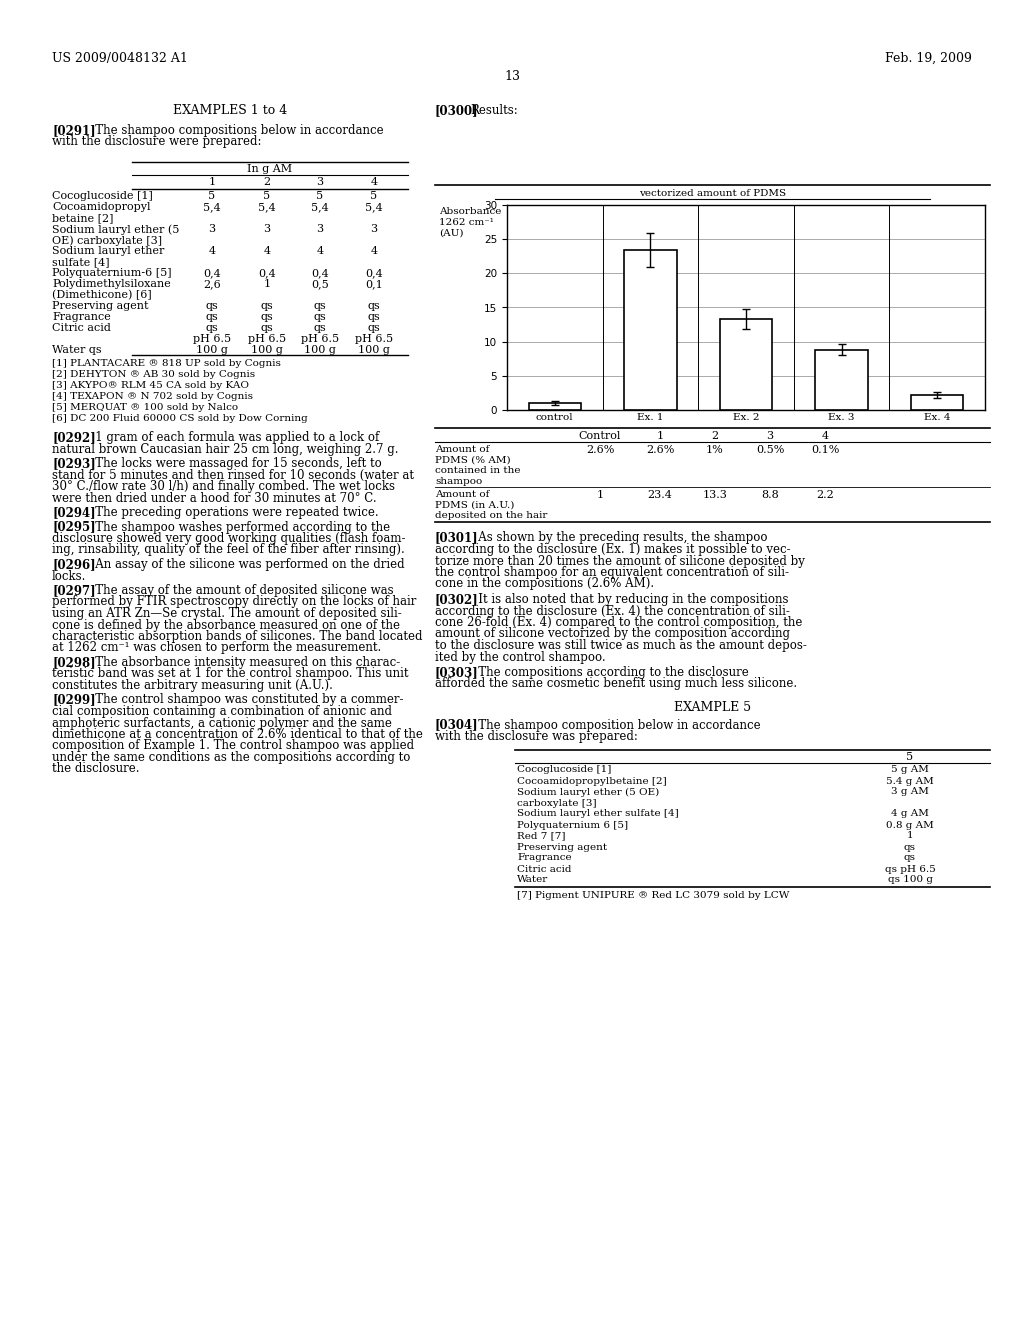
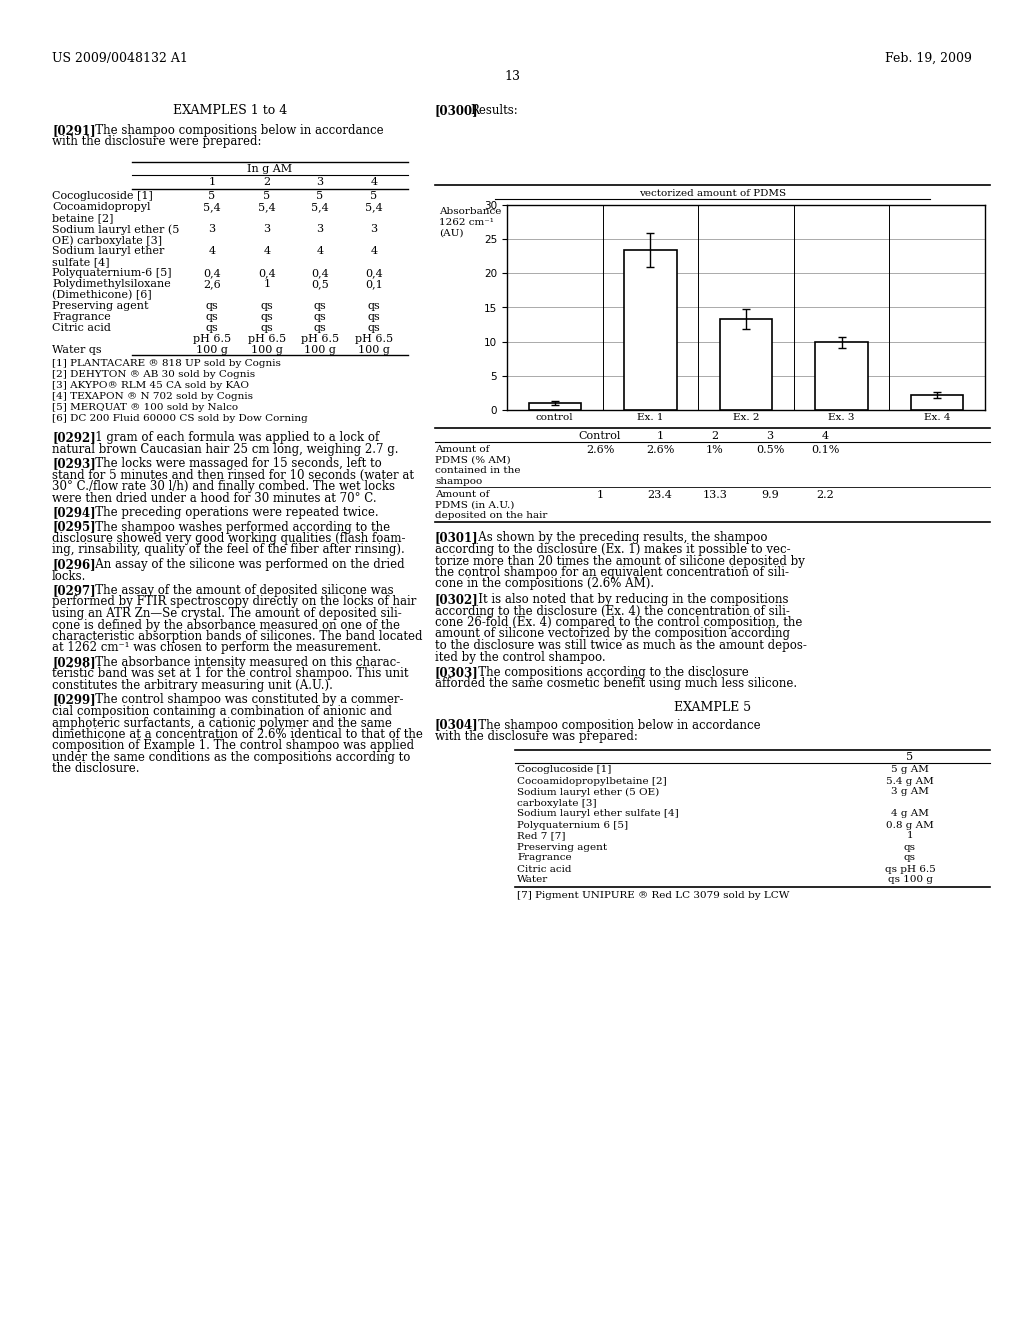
Ex. 3: 8.8 -> 9.9
